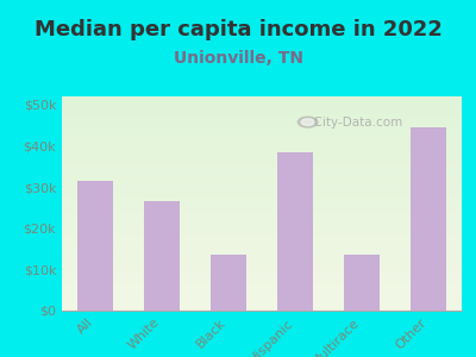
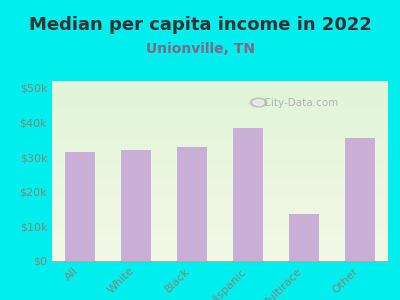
White: $26.5k -> $32.0k
Black: $13.5k -> $33.0k
Other: $44.5k -> $35.5k
